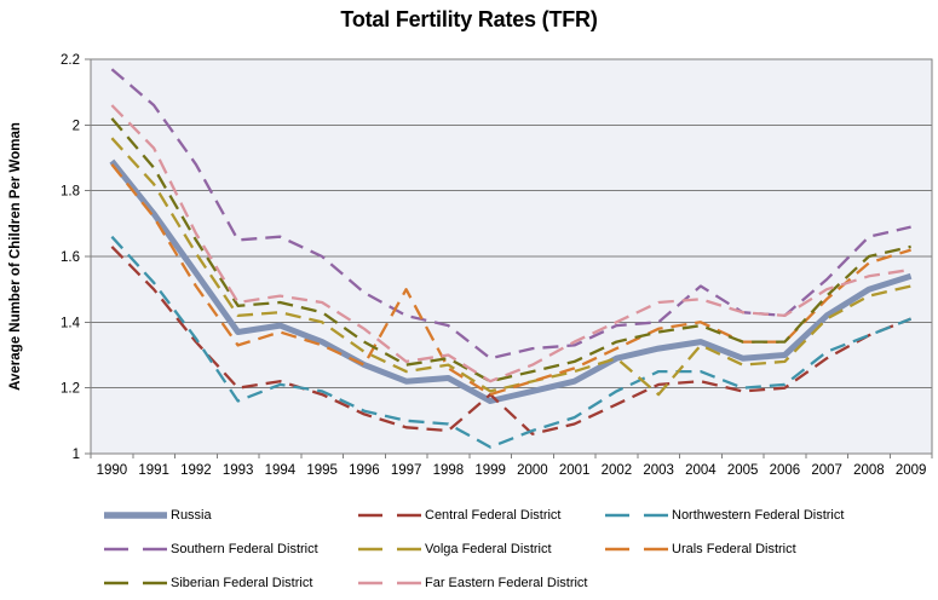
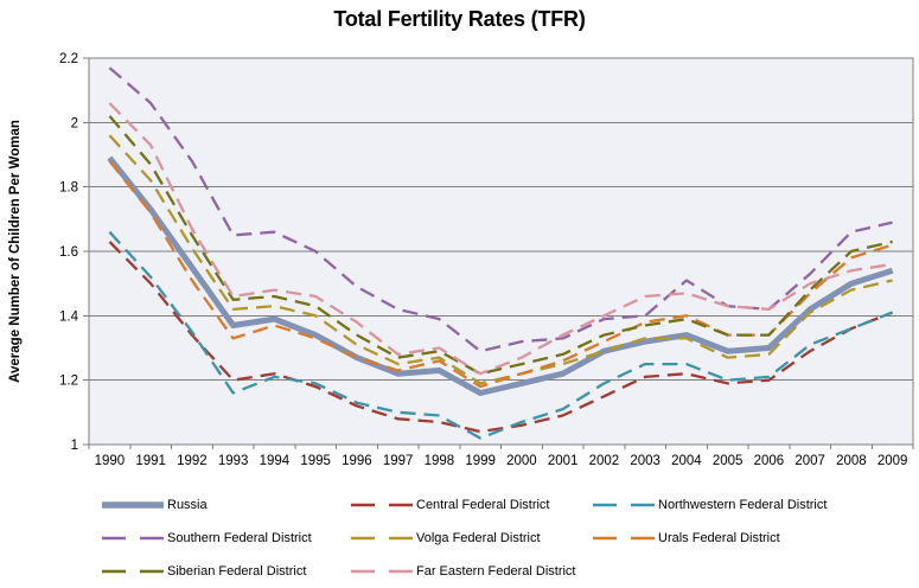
Urals Federal District/1997: 1.50 -> 1.23
Central Federal District/1999: 1.18 -> 1.04
Volga Federal District/2003: 1.18 -> 1.33
